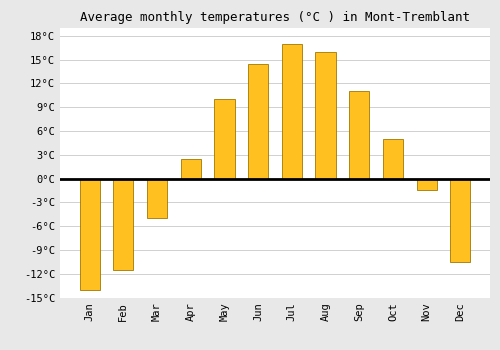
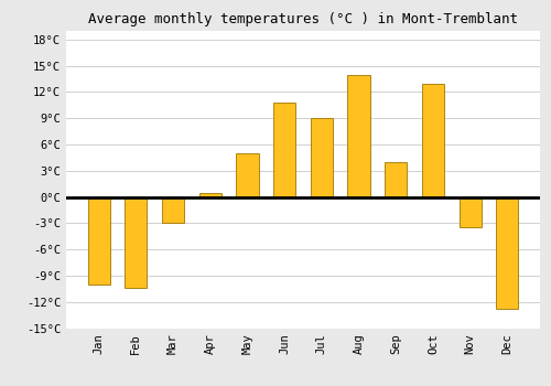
Jan: -14.0°C -> -10.0°C
Feb: -11.5°C -> -10.4°C
Mar: -5.0°C -> -3.0°C
Apr: 2.5°C -> 0.4°C
May: 10.0°C -> 5.0°C
Jun: 14.5°C -> 10.8°C
Jul: 17.0°C -> 9.0°C
Aug: 16.0°C -> 14.0°C
Sep: 11.0°C -> 4.0°C
Oct: 5.0°C -> 13.0°C
Nov: -1.5°C -> -3.4°C
Dec: -10.5°C -> -12.8°C
